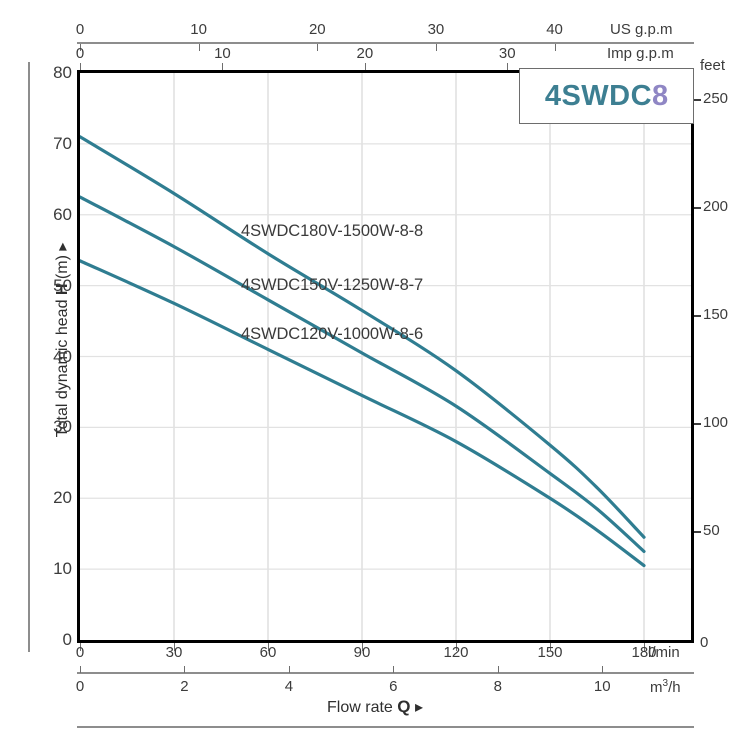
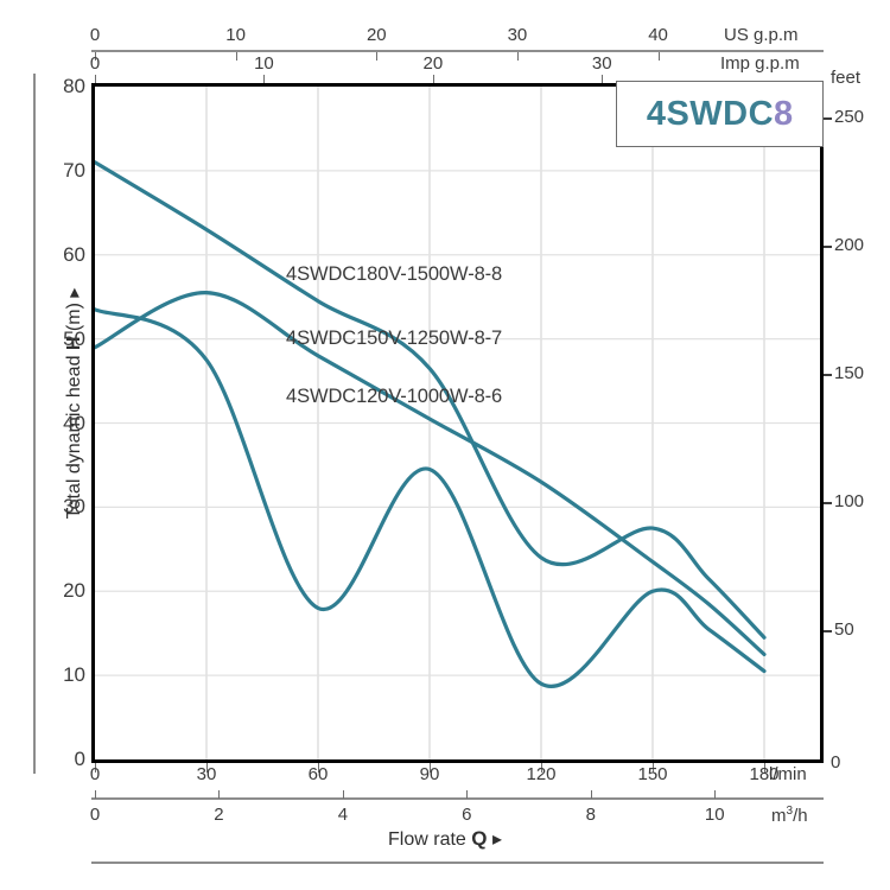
4SWDC150V-1250W-8-7/0: 62 -> 49
4SWDC120V-1000W-8-6/60: 41 -> 18
4SWDC180V-1500W-8-8/120: 38 -> 24
4SWDC120V-1000W-8-6/120: 28 -> 9
